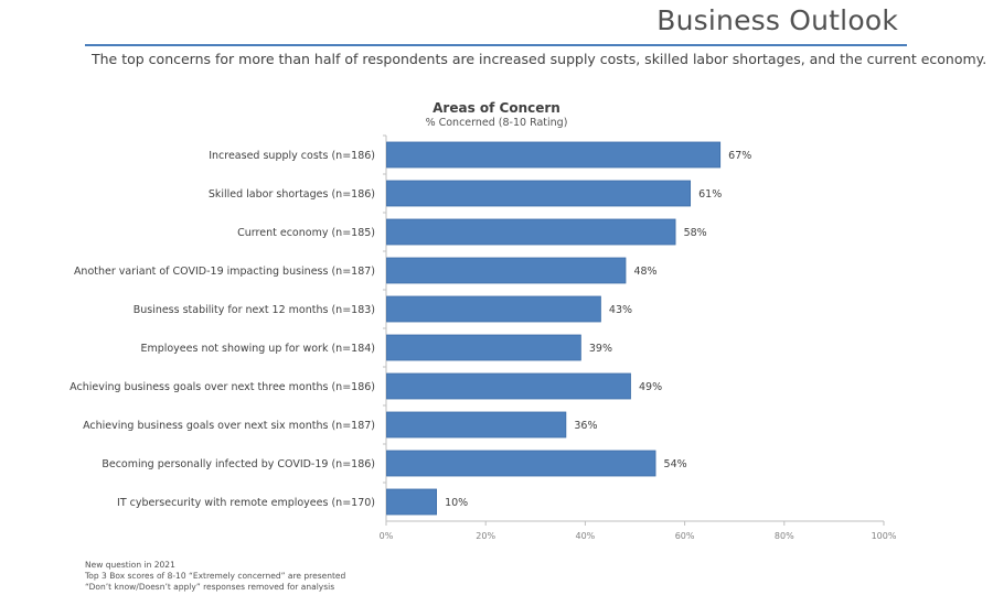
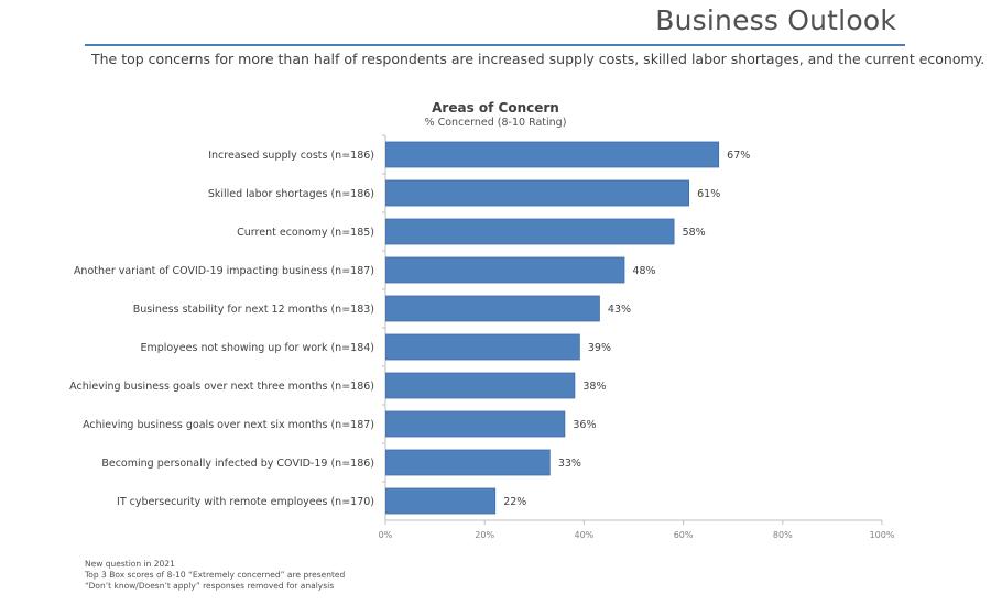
Achieving business goals over next three months (n=186): 49% -> 38%
Becoming personally infected by COVID-19 (n=186): 54% -> 33%
IT cybersecurity with remote employees (n=170): 10% -> 22%
